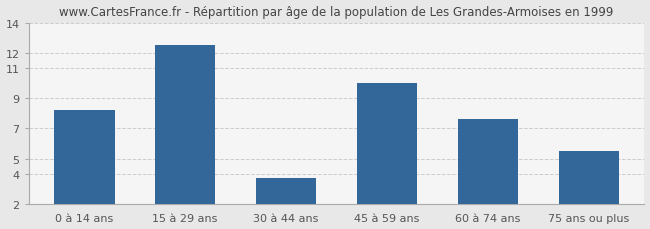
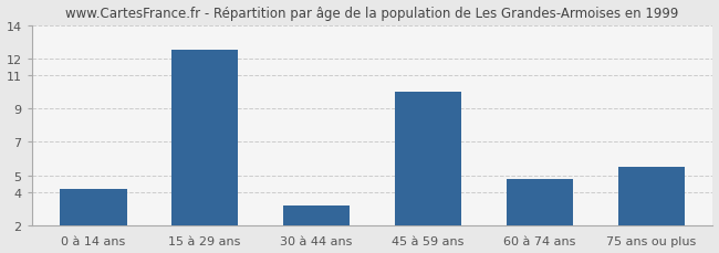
0 à 14 ans: 8.2 -> 4.2
30 à 44 ans: 3.7 -> 3.2
60 à 74 ans: 7.6 -> 4.8
